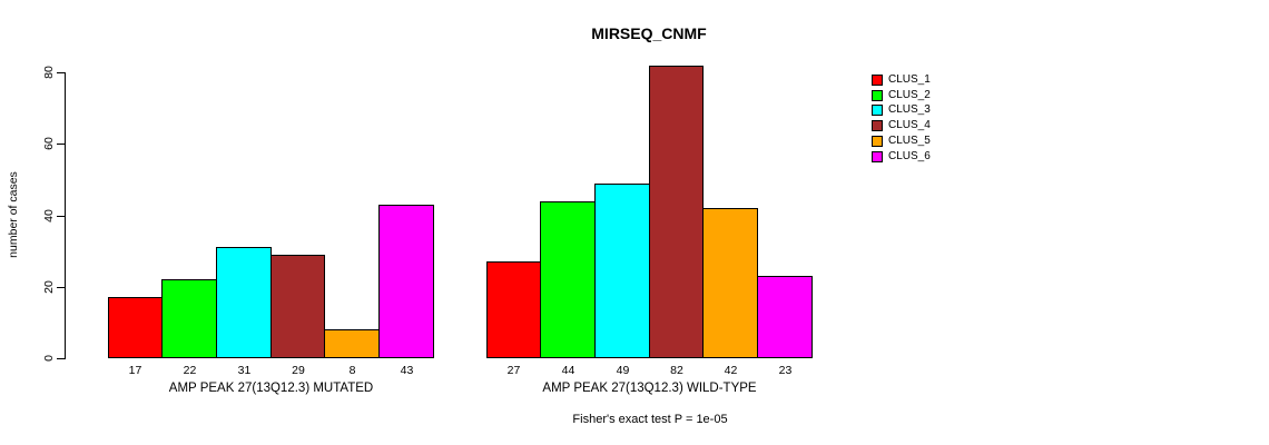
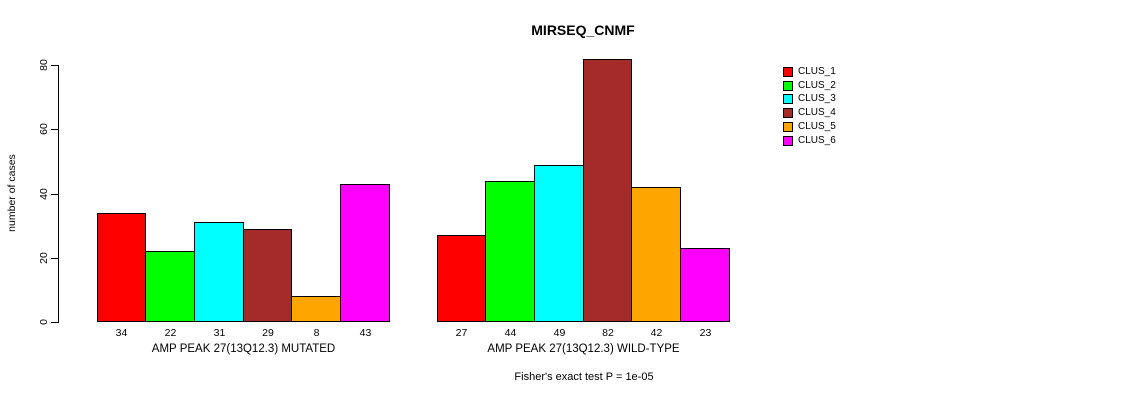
CLUS_1/AMP PEAK 27(13Q12.3) MUTATED: 17 -> 34
